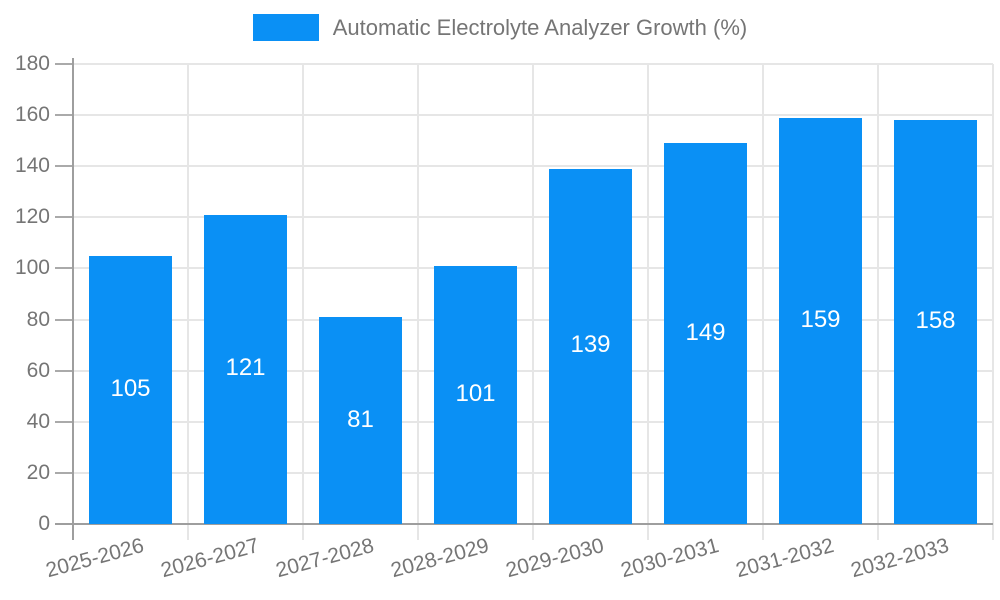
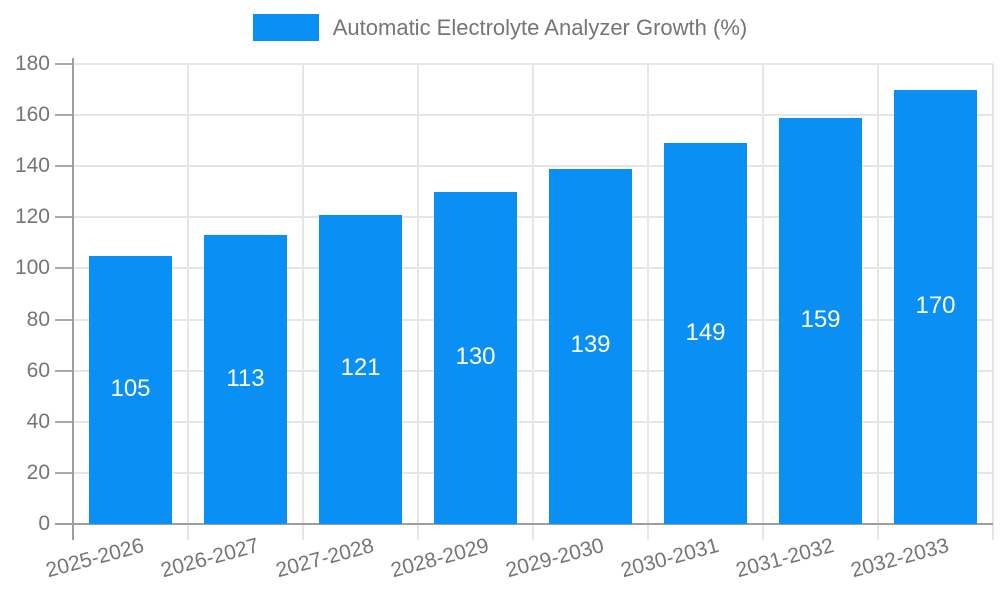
2026-2027: 121 -> 113
2027-2028: 81 -> 121
2028-2029: 101 -> 130
2032-2033: 158 -> 170
